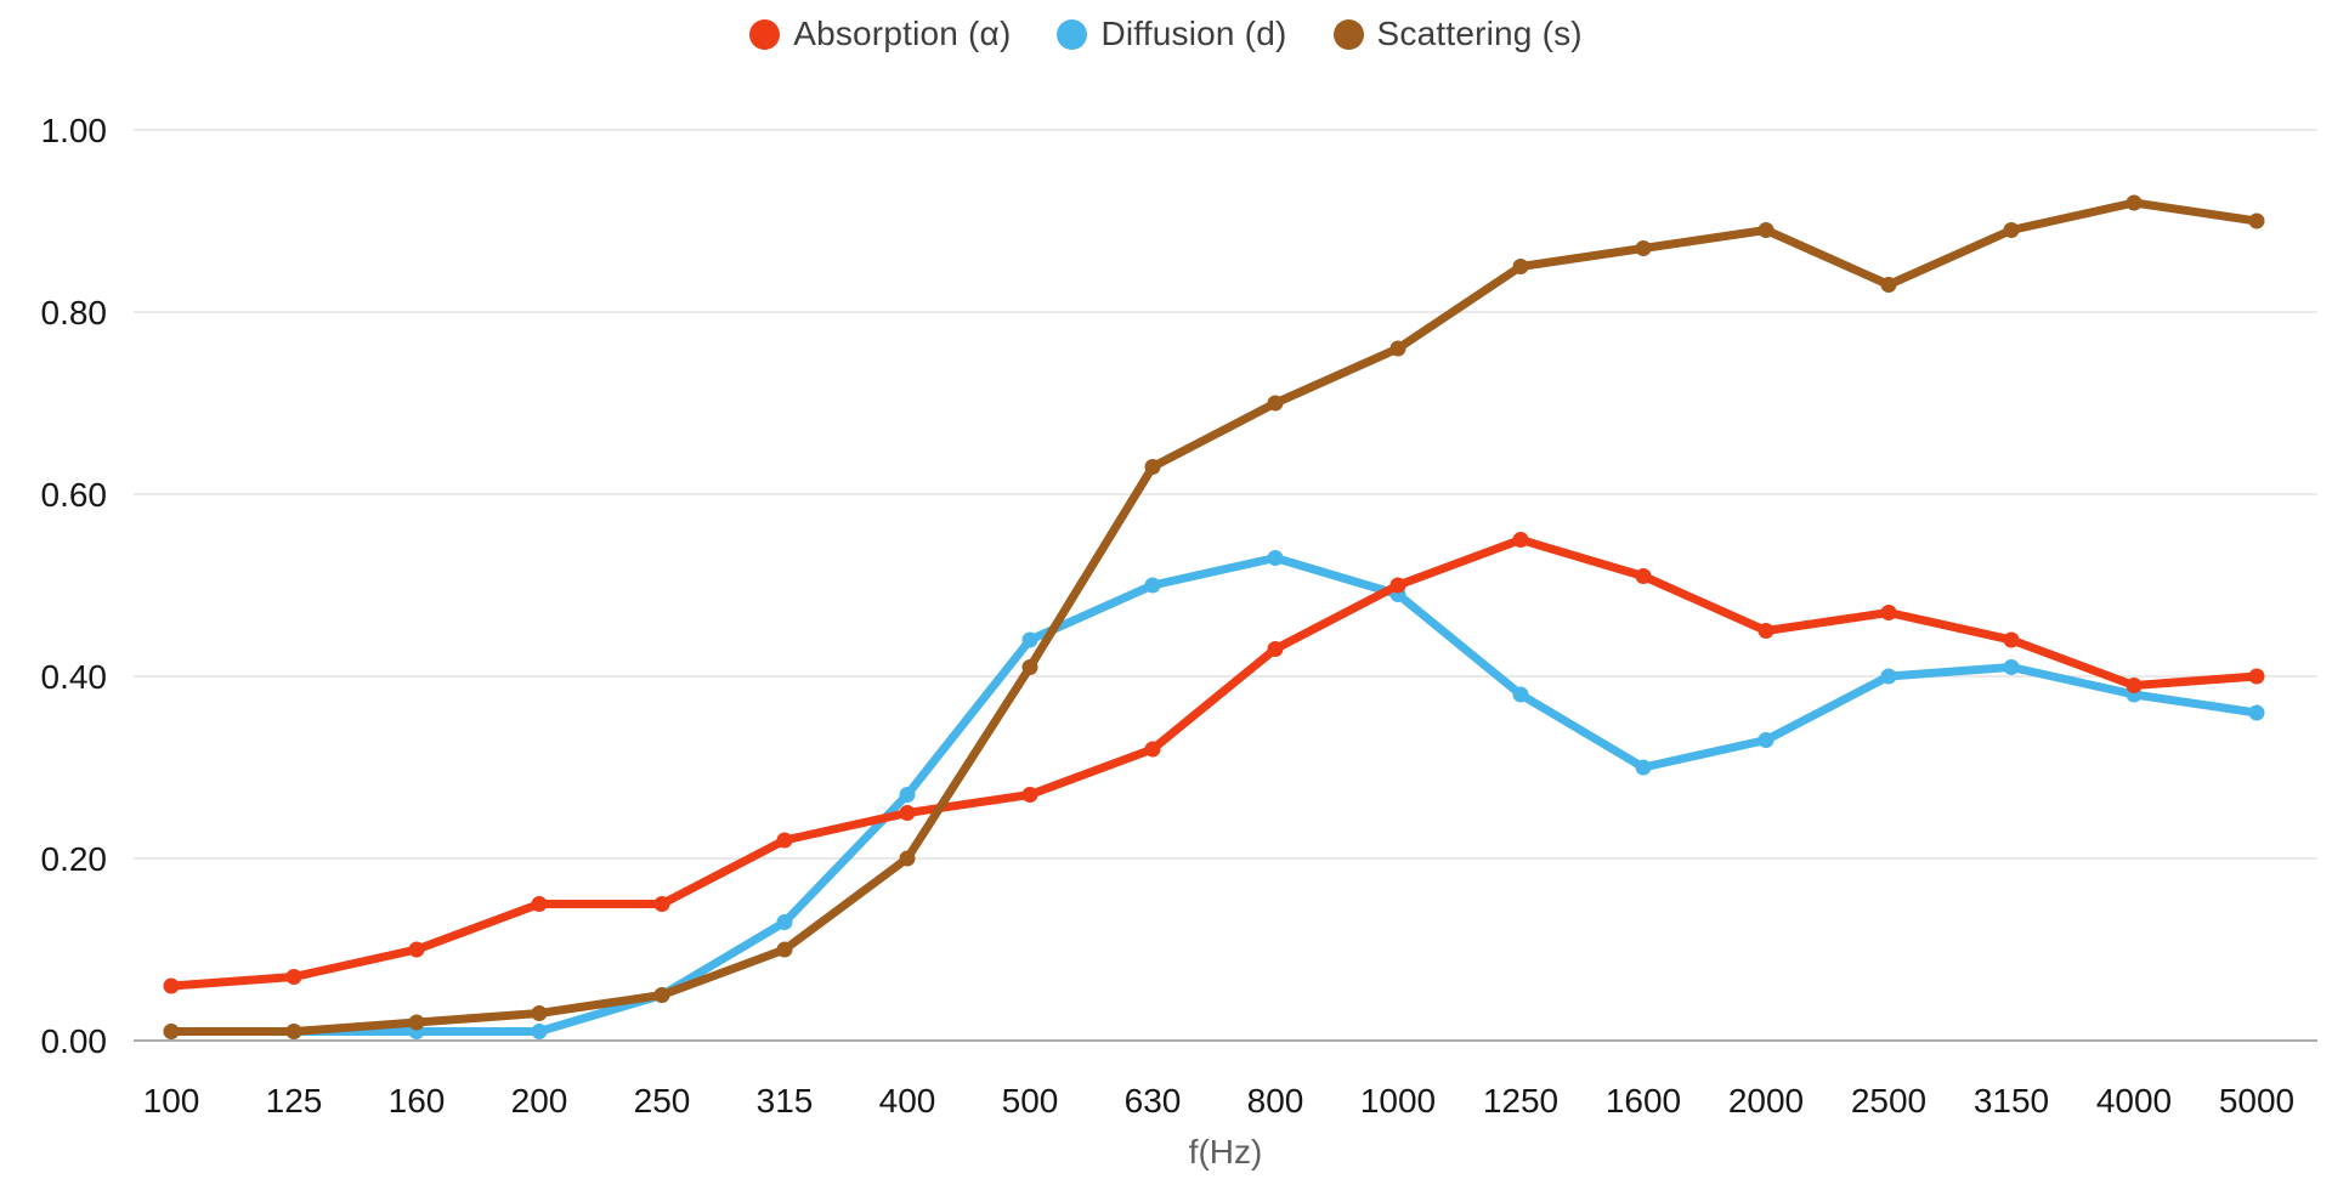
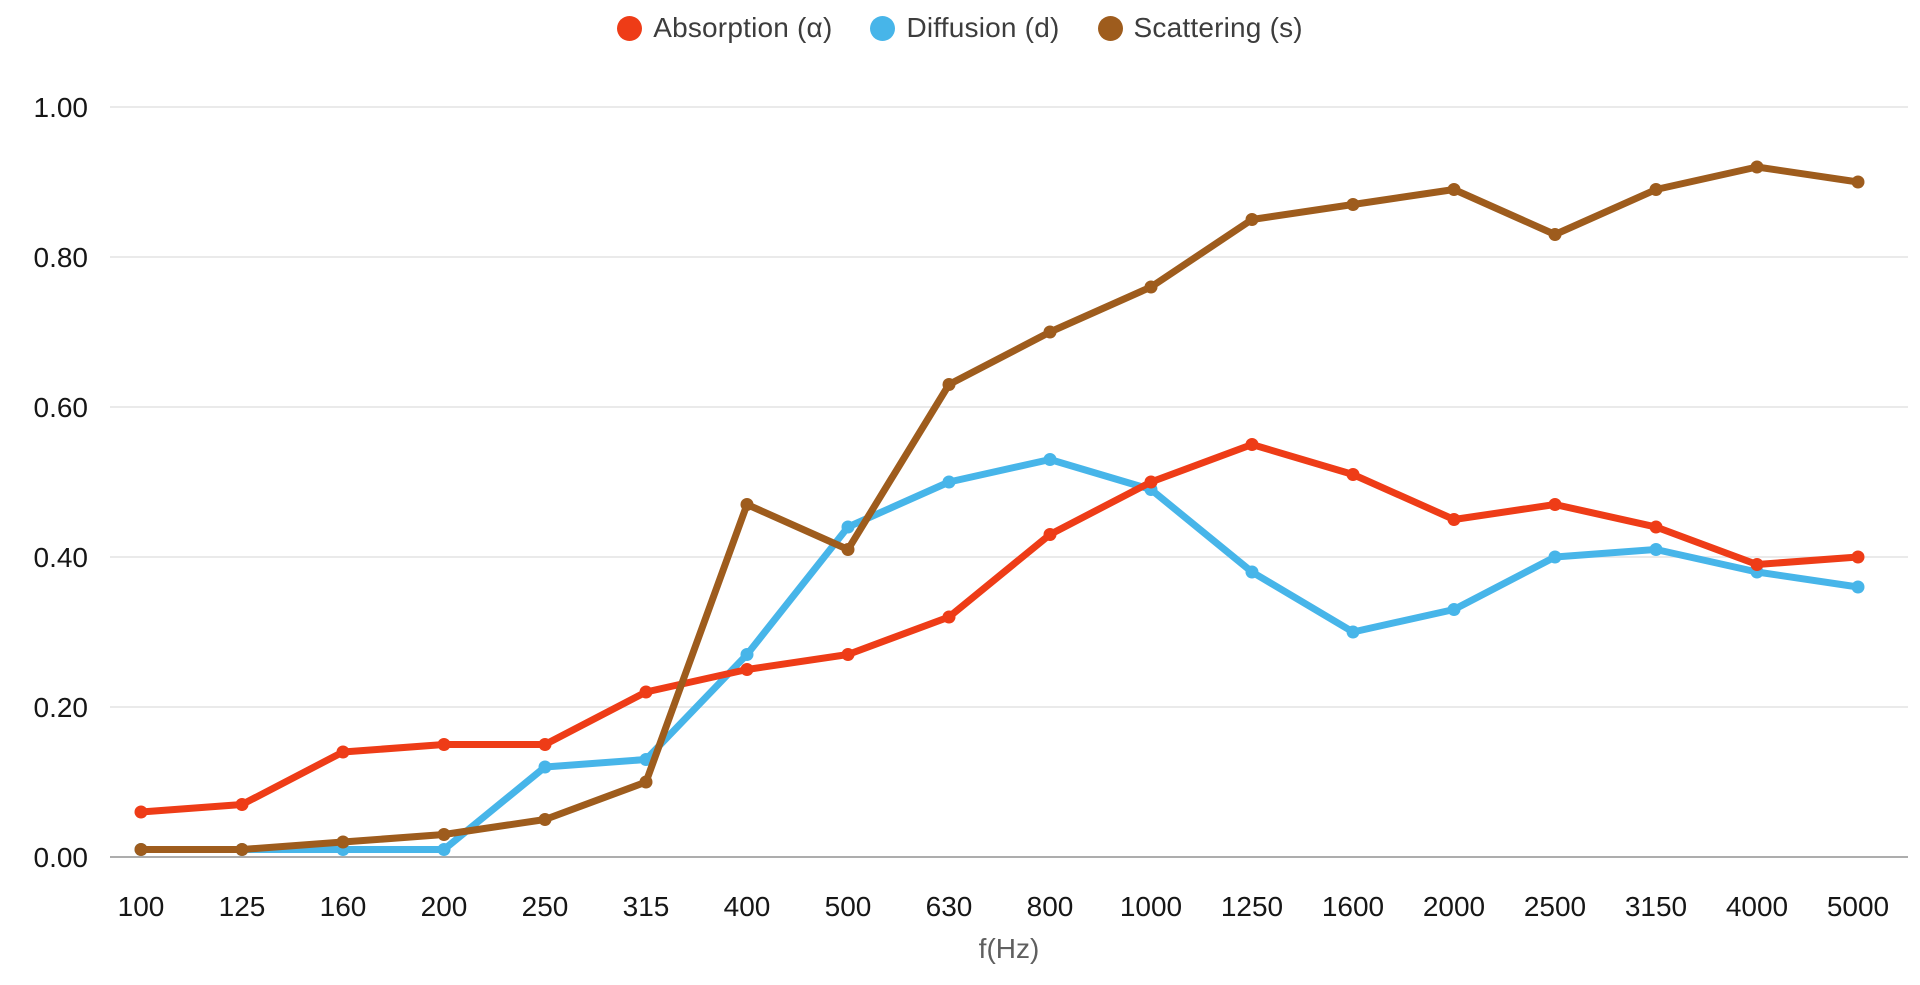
Absorption (α)/160: 0.10 -> 0.14
Diffusion (d)/250: 0.05 -> 0.12
Scattering (s)/400: 0.20 -> 0.47
